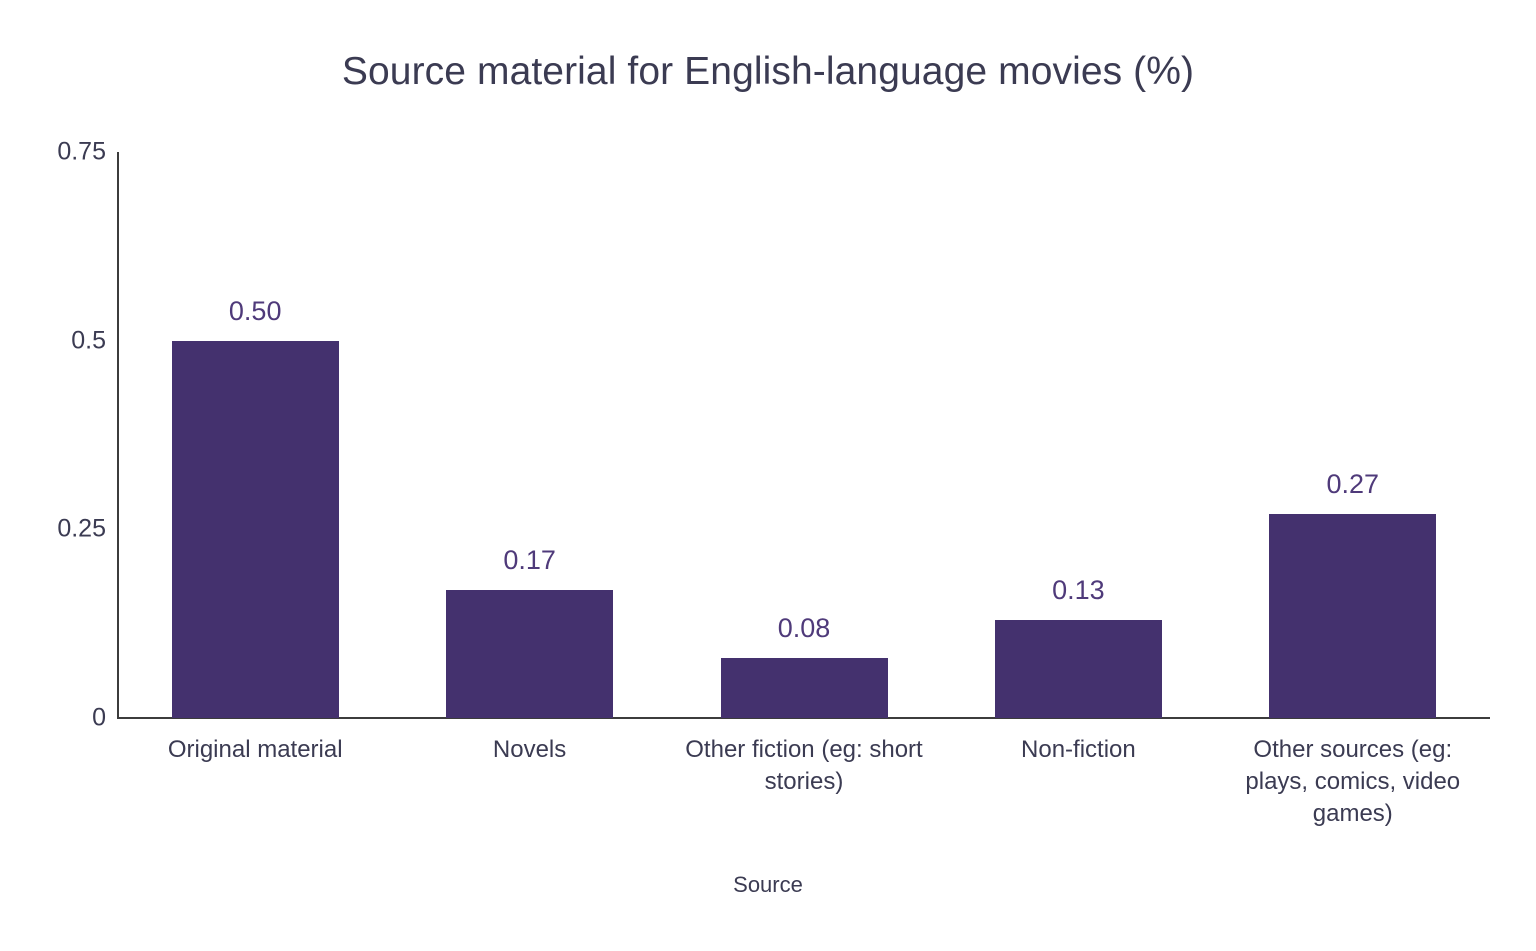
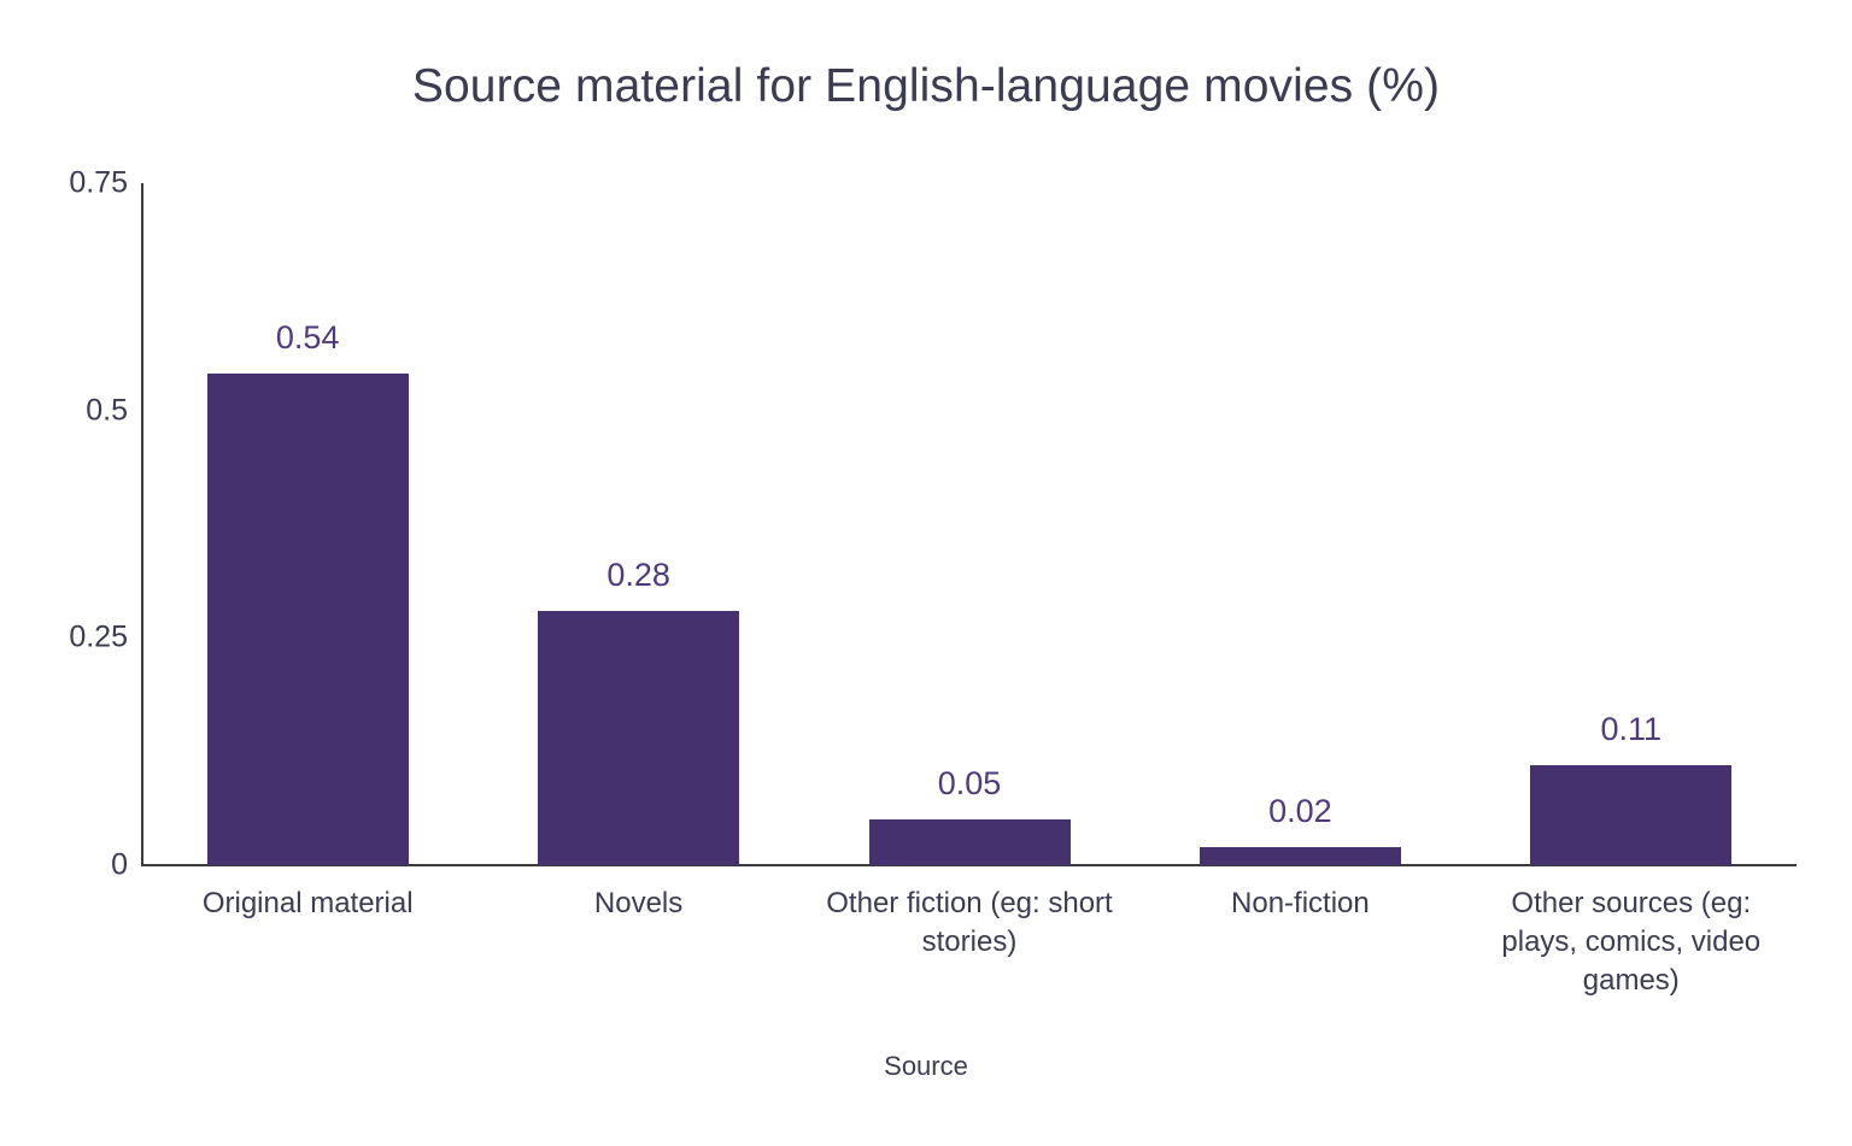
Original material: 0.50 -> 0.54
Novels: 0.17 -> 0.28
Other fiction (eg: short stories): 0.08 -> 0.05
Non-fiction: 0.13 -> 0.02
Other sources (eg: plays, comics, video games): 0.27 -> 0.11
